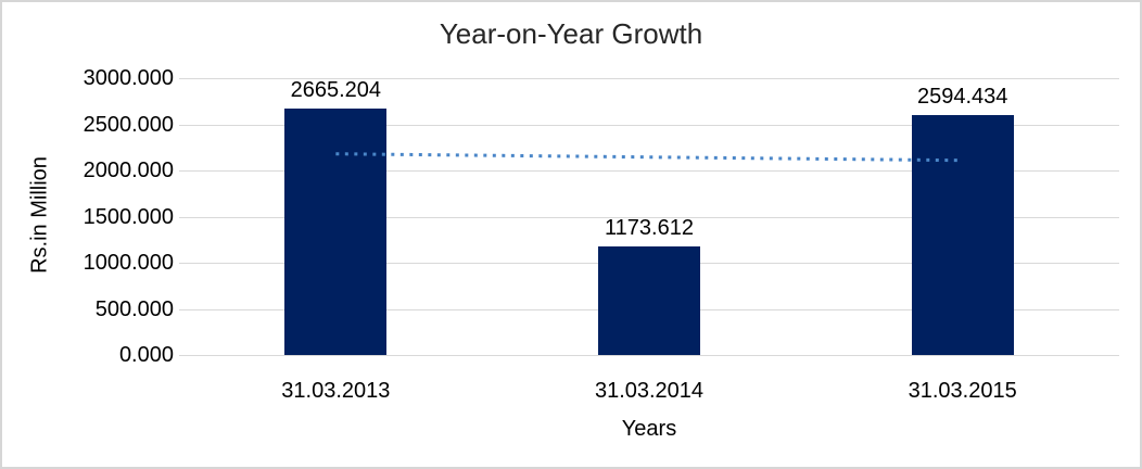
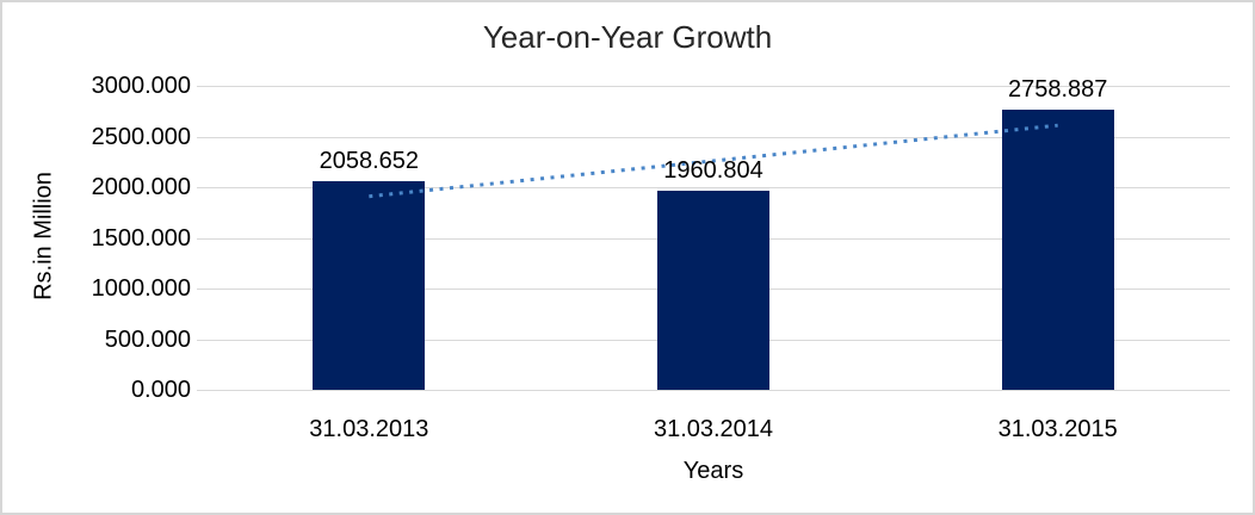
31.03.2013: 2665.204 -> 2058.652
31.03.2014: 1173.612 -> 1960.804
31.03.2015: 2594.434 -> 2758.887
